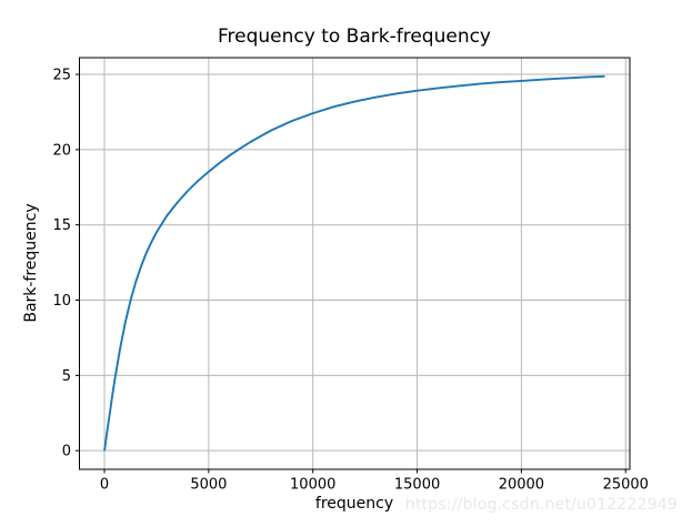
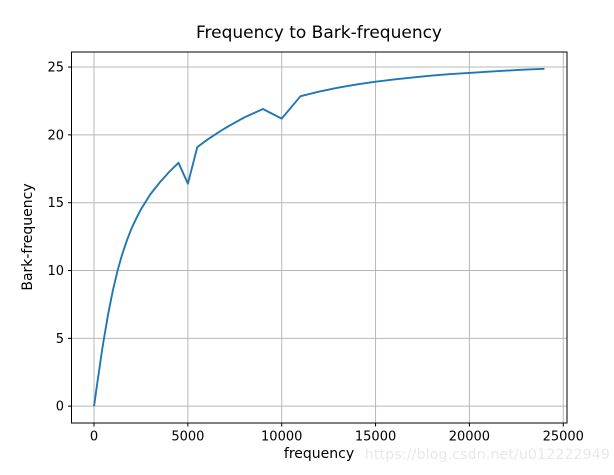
5000: 18.5 -> 16.4
10000: 22.4 -> 21.2
